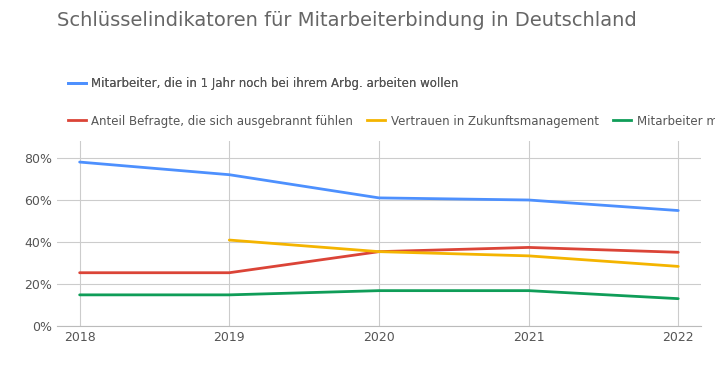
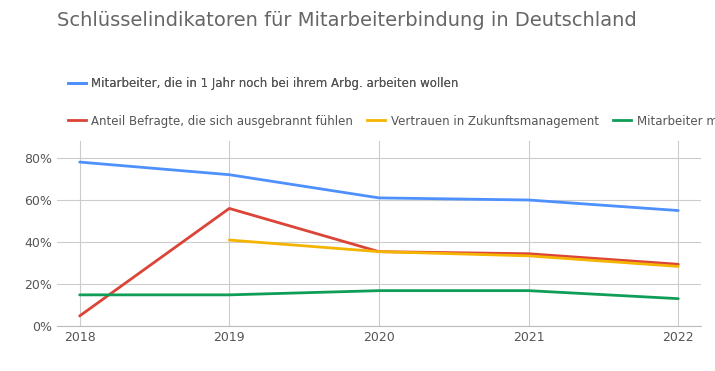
Anteil Befragte, die sich ausgebrannt fühlen/2018: 25.5% -> 5.0%
Anteil Befragte, die sich ausgebrannt fühlen/2019: 25.5% -> 56.0%
Anteil Befragte, die sich ausgebrannt fühlen/2021: 37.5% -> 34.5%
Anteil Befragte, die sich ausgebrannt fühlen/2022: 35.2% -> 29.5%
